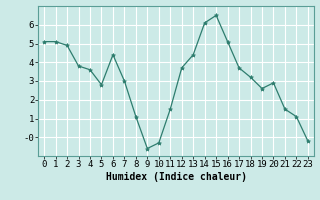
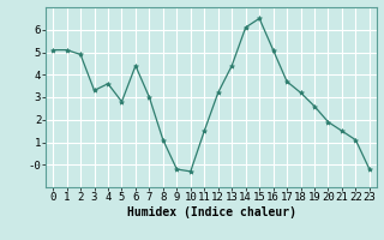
3: 3.8 -> 3.3
9: -0.6 -> -0.2
12: 3.7 -> 3.2
20: 2.9 -> 1.9
